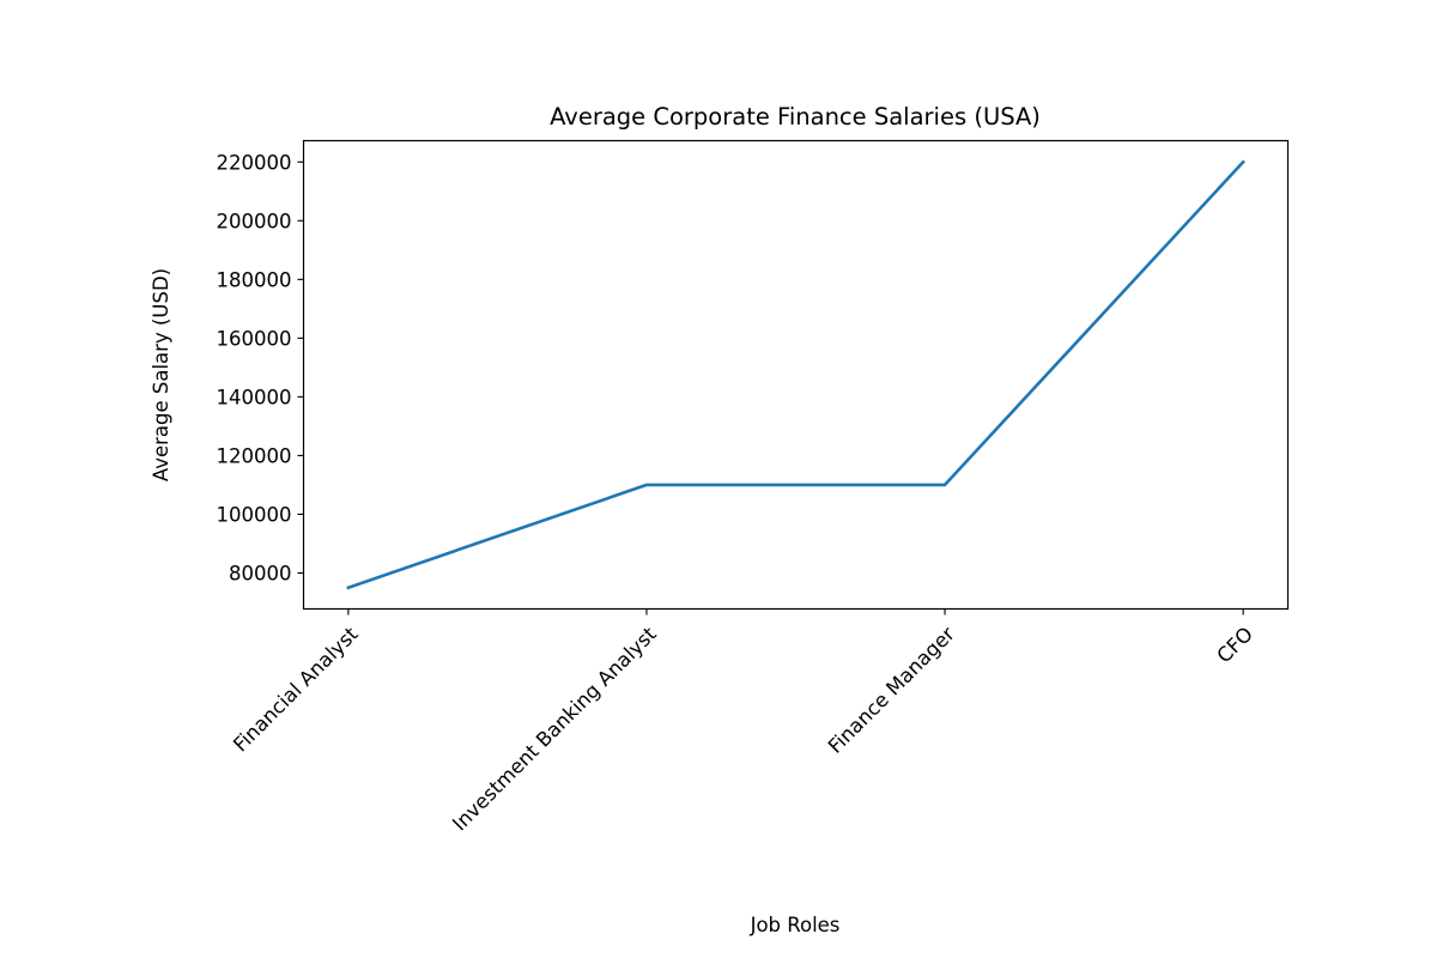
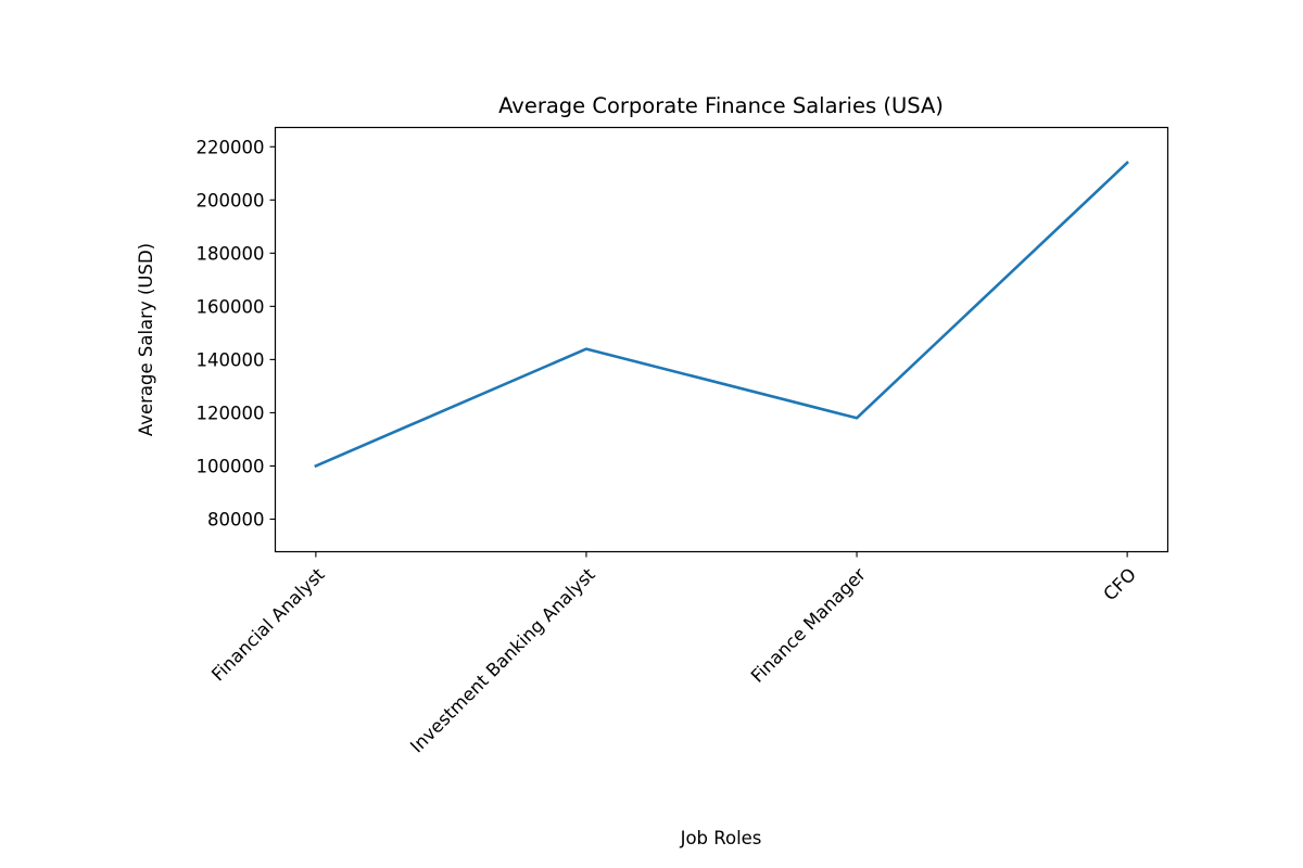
Financial Analyst: 75000 -> 100000
Investment Banking Analyst: 110000 -> 144000
Finance Manager: 110000 -> 118000
CFO: 220000 -> 214000
